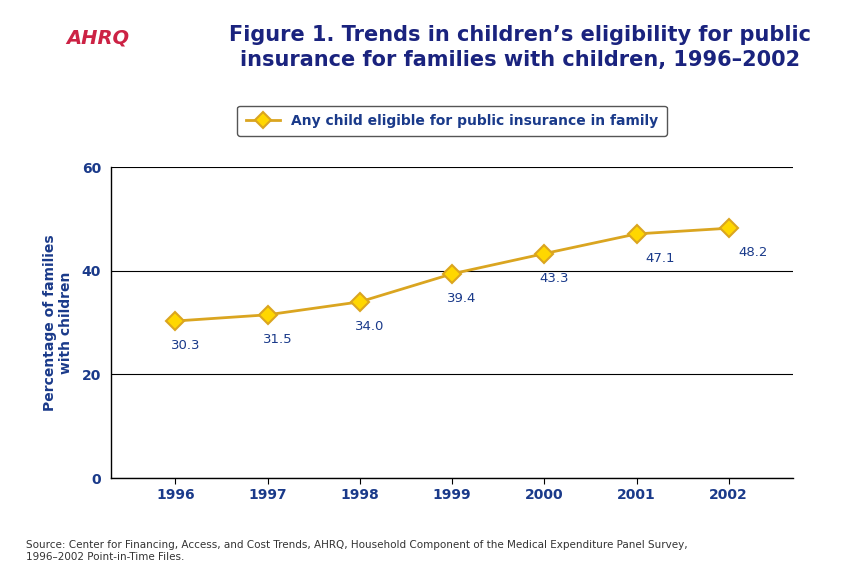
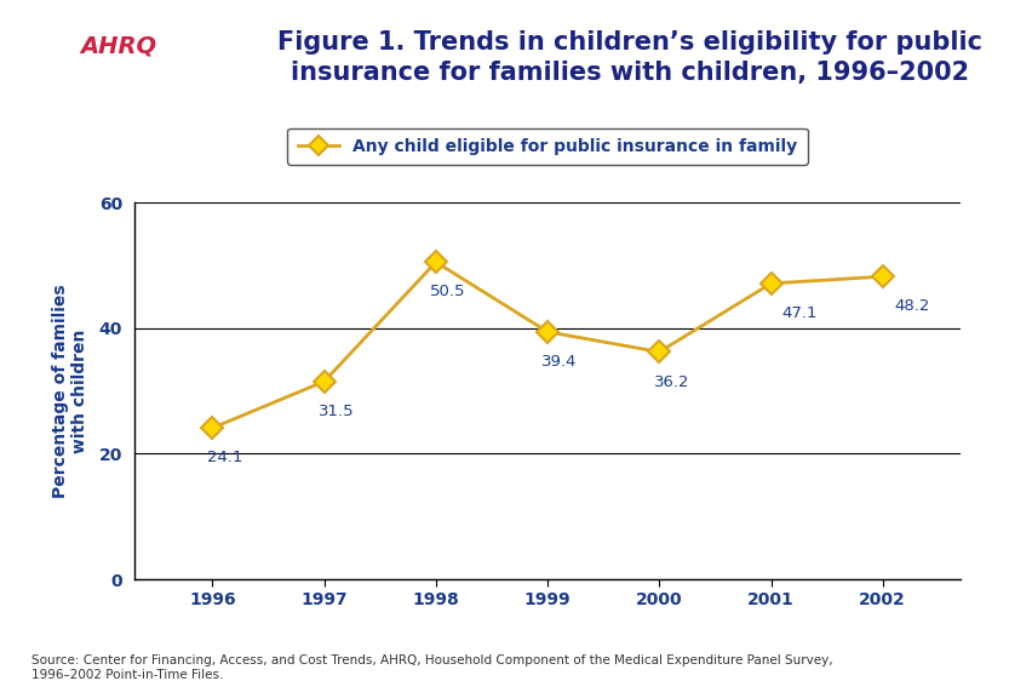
1996: 30.3 -> 24.1
1998: 34.0 -> 50.5
2000: 43.3 -> 36.2
